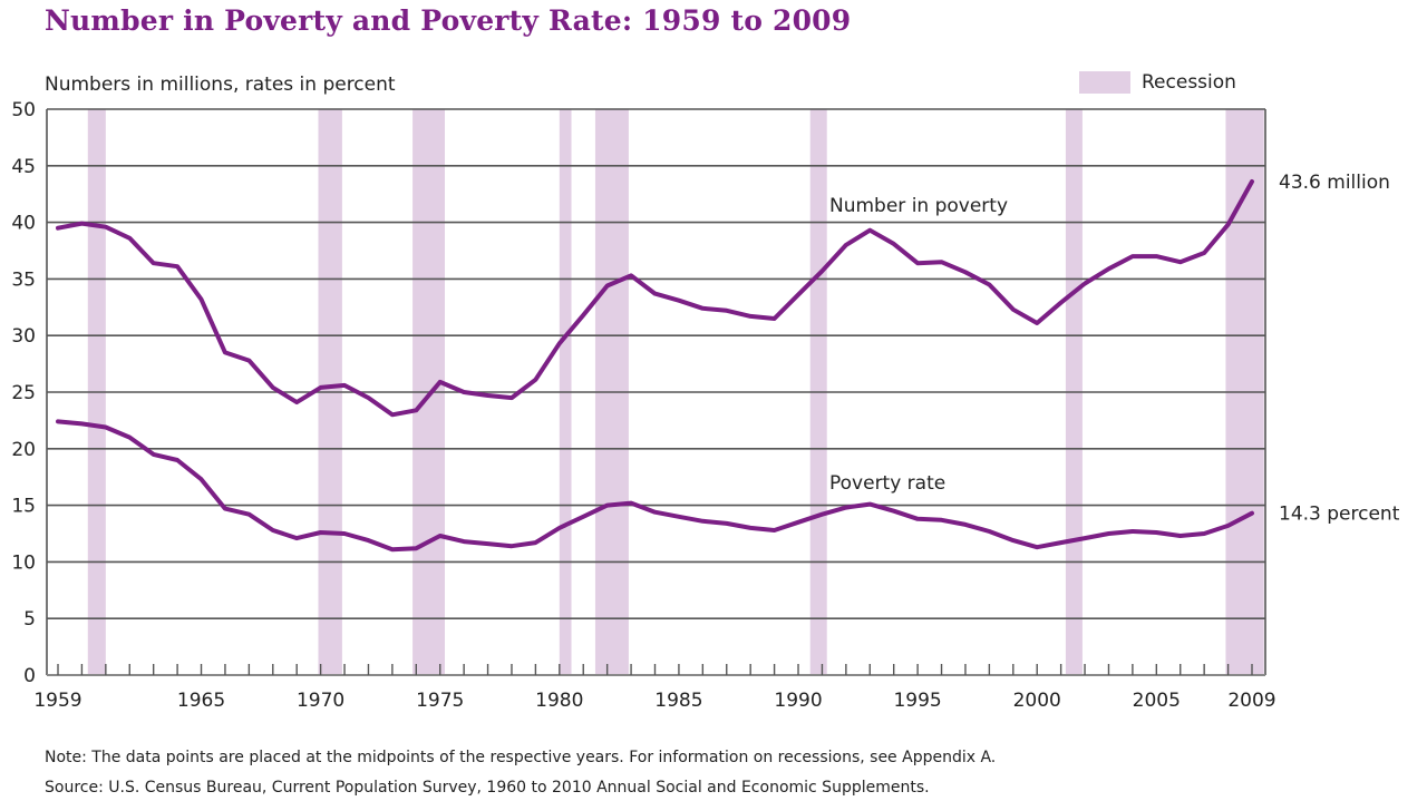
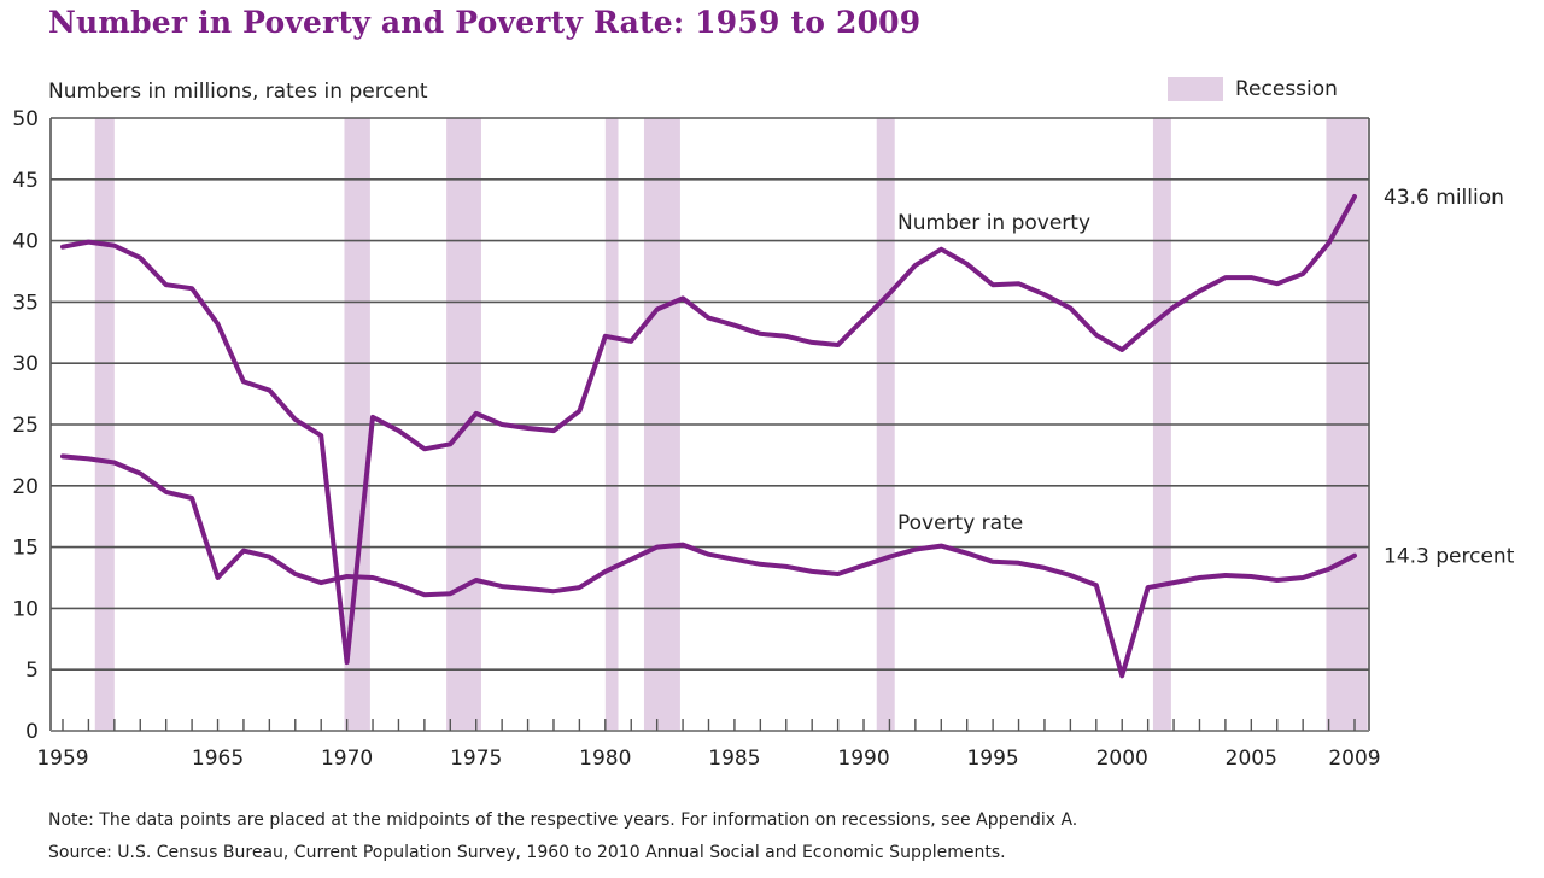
Poverty rate/1965: 17.3 -> 12.5
Number in poverty/1970: 25.4 -> 5.6
Number in poverty/1980: 29.3 -> 32.2
Poverty rate/2000: 11.3 -> 4.5
